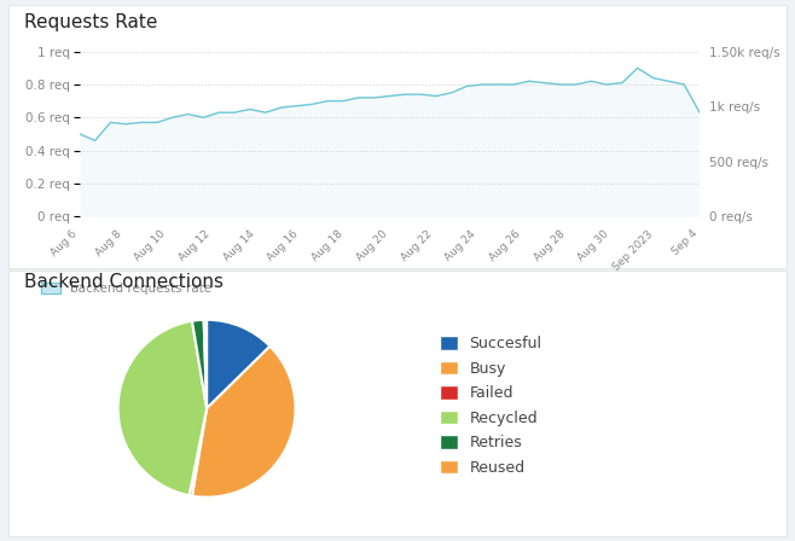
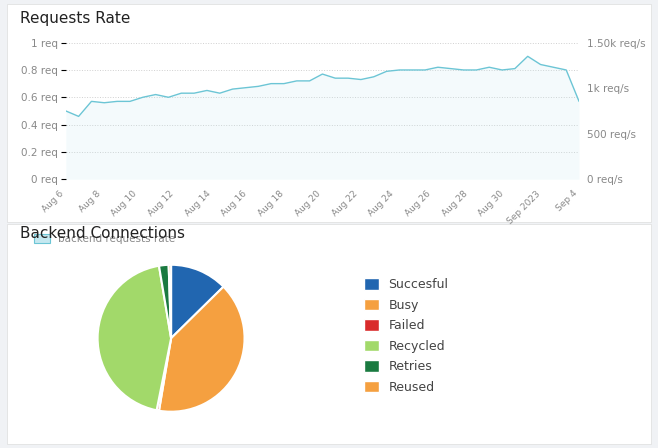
Aug 20: 0.73 req -> 0.77 req
Sep 4: 0.63 req -> 0.57 req
